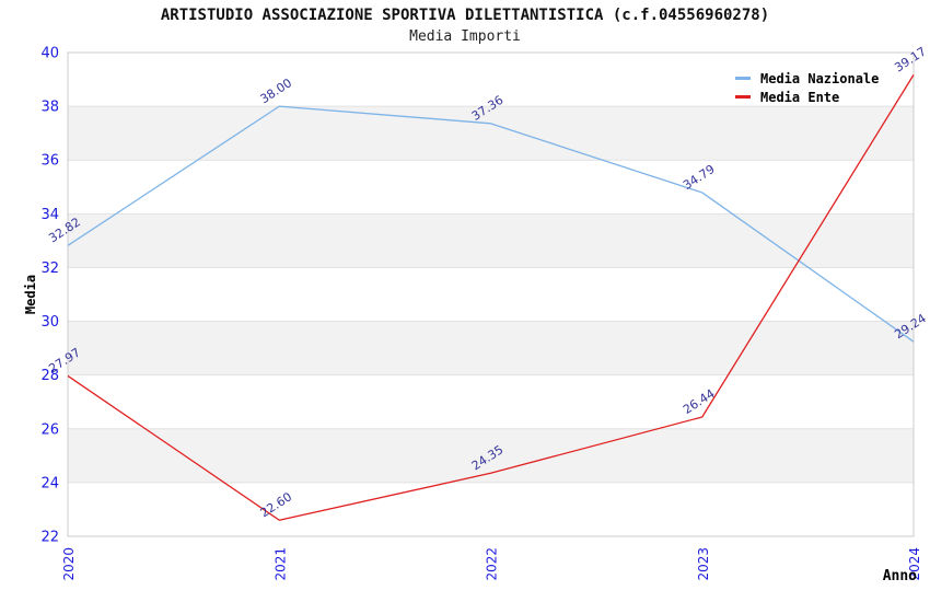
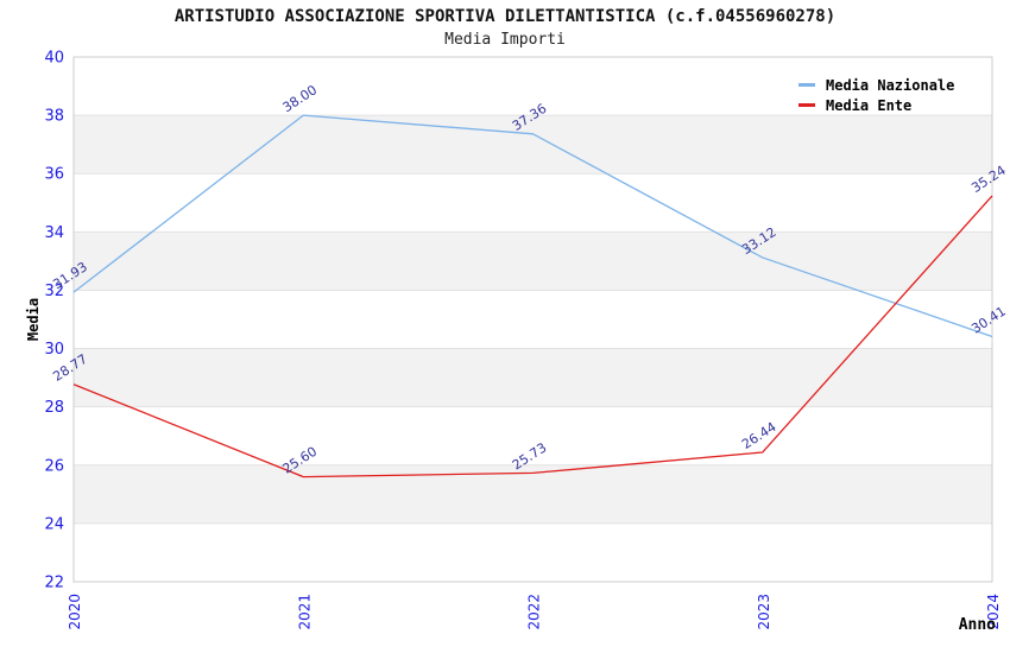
Media Nazionale/2020: 32.82 -> 31.93
Media Ente/2020: 27.97 -> 28.77
Media Ente/2021: 22.60 -> 25.60
Media Ente/2022: 24.35 -> 25.73
Media Nazionale/2023: 34.79 -> 33.12
Media Nazionale/2024: 29.24 -> 30.41
Media Ente/2024: 39.17 -> 35.24
